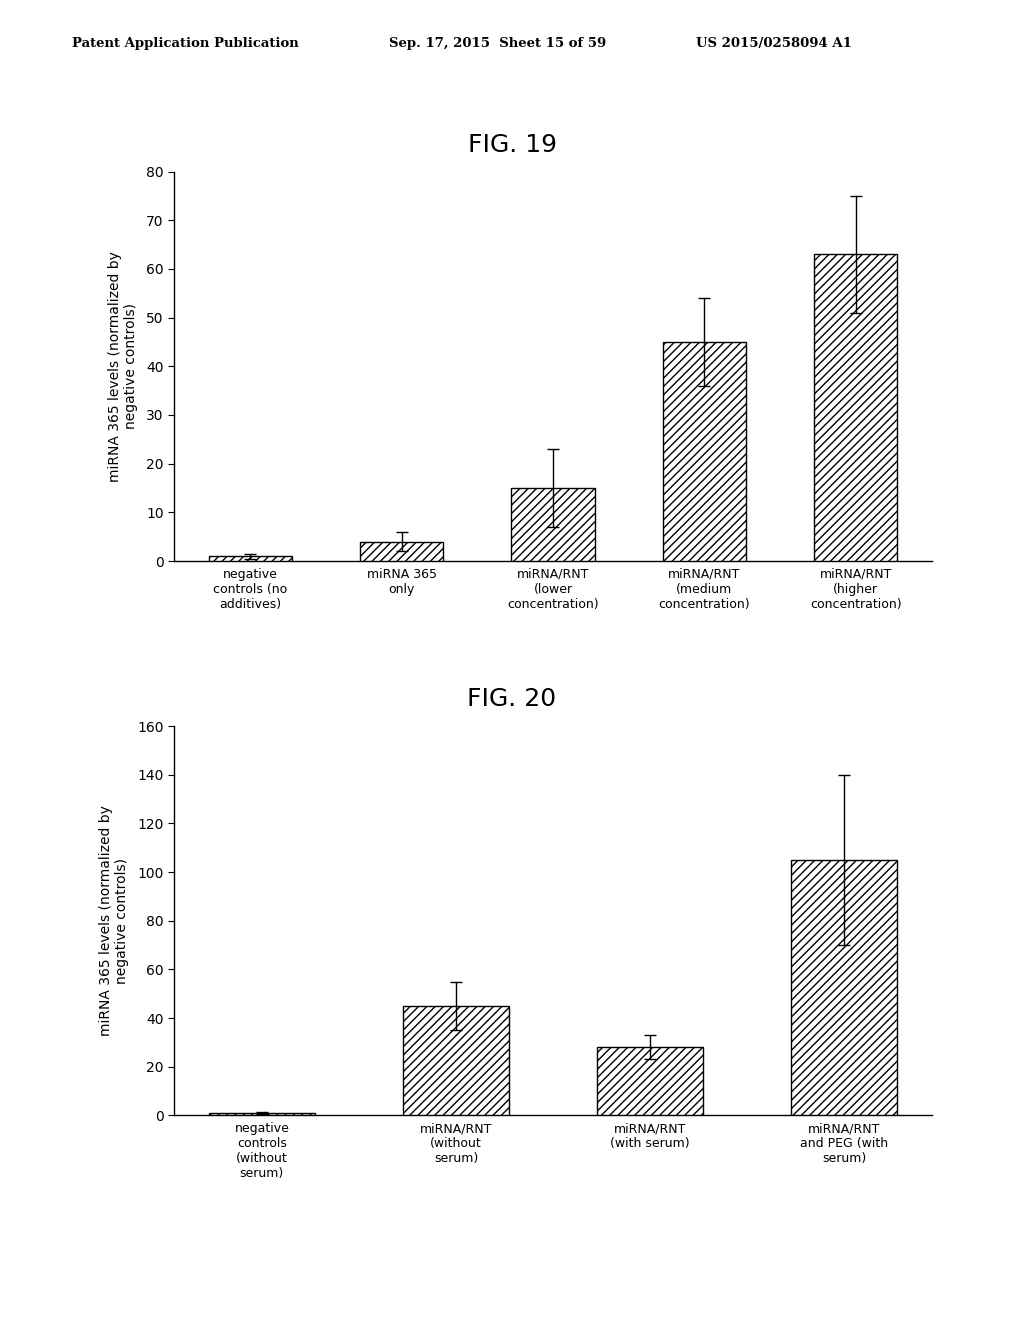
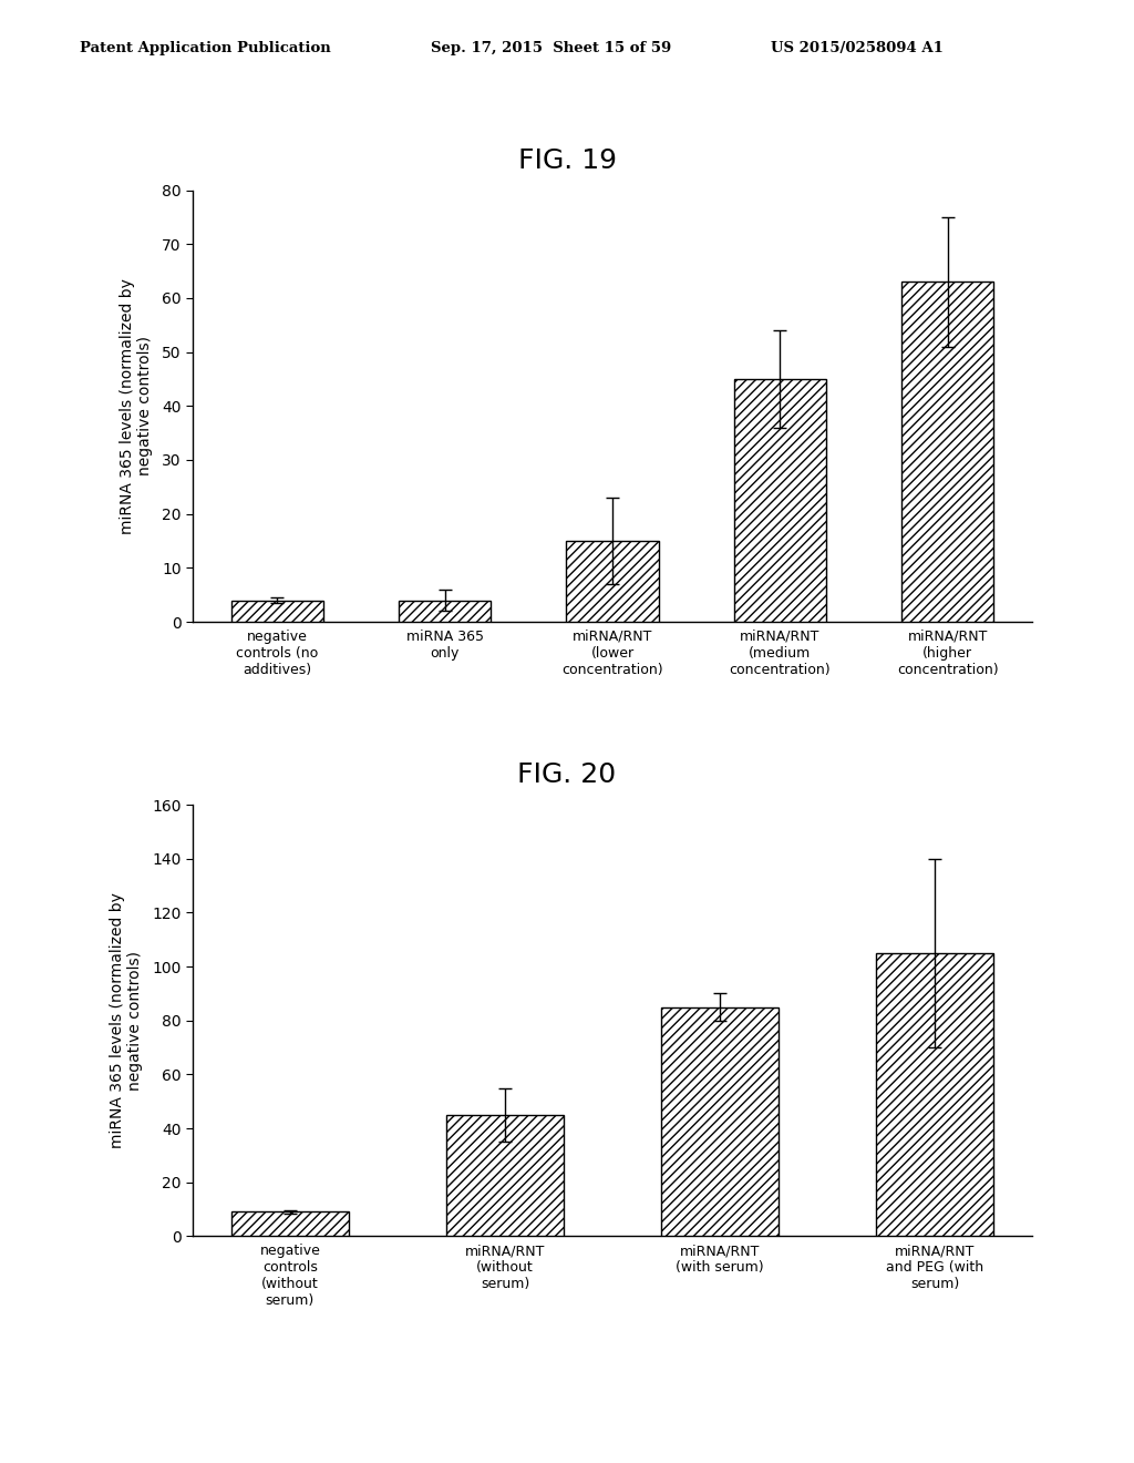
negative controls (no additives): 1 -> 4
negative controls (without serum): 1 -> 9
miRNA/RNT (with serum): 28 -> 85
